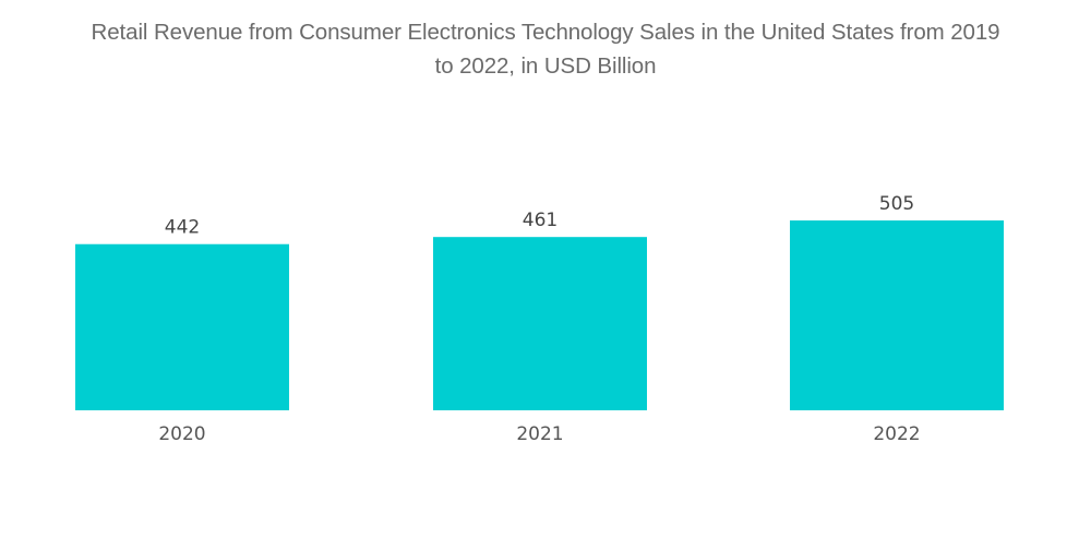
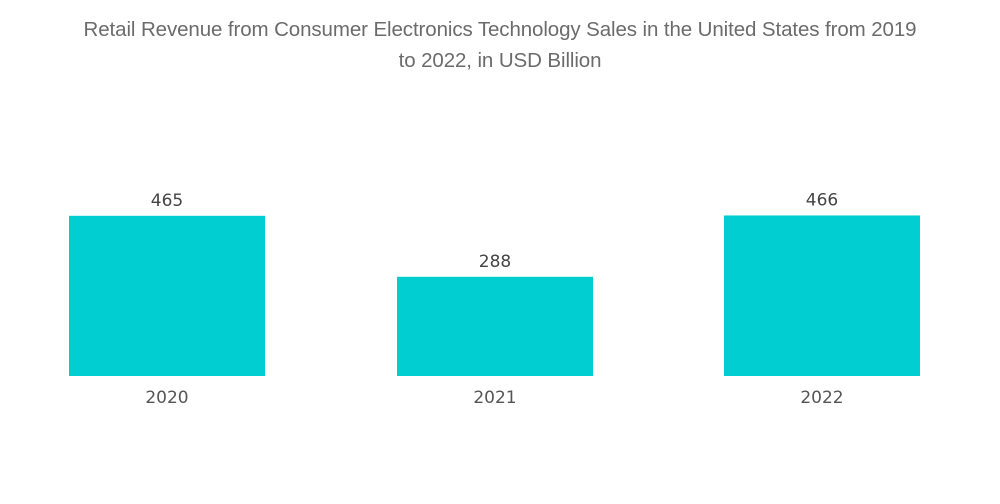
2020: 442 -> 465
2021: 461 -> 288
2022: 505 -> 466
